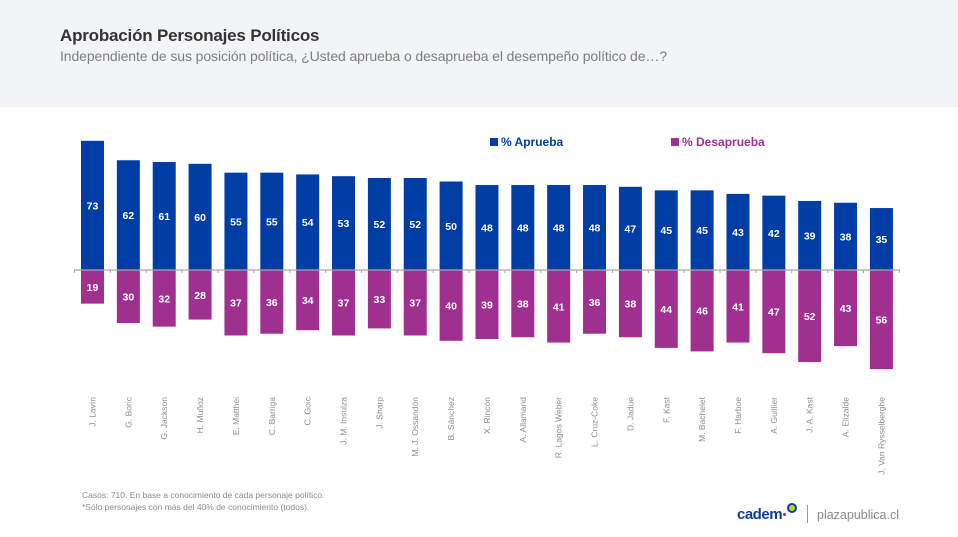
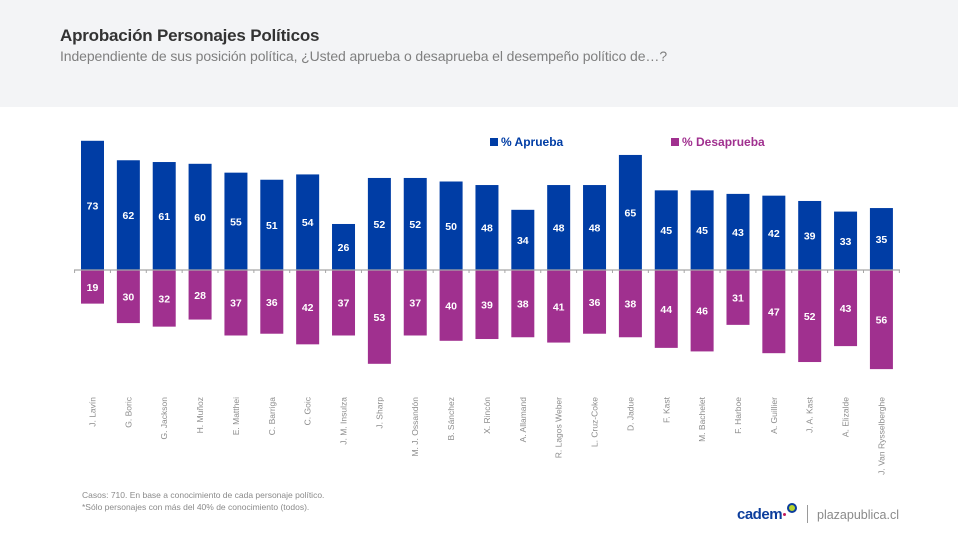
% Aprueba/C. Barriga: 55 -> 51
% Desaprueba/C. Goic: 34 -> 42
% Aprueba/J. M. Insulza: 53 -> 26
% Desaprueba/J. Sharp: 33 -> 53
% Aprueba/A. Allamand: 48 -> 34
% Aprueba/D. Jadue: 47 -> 65
% Desaprueba/F. Harboe: 41 -> 31
% Aprueba/A. Elizalde: 38 -> 33
